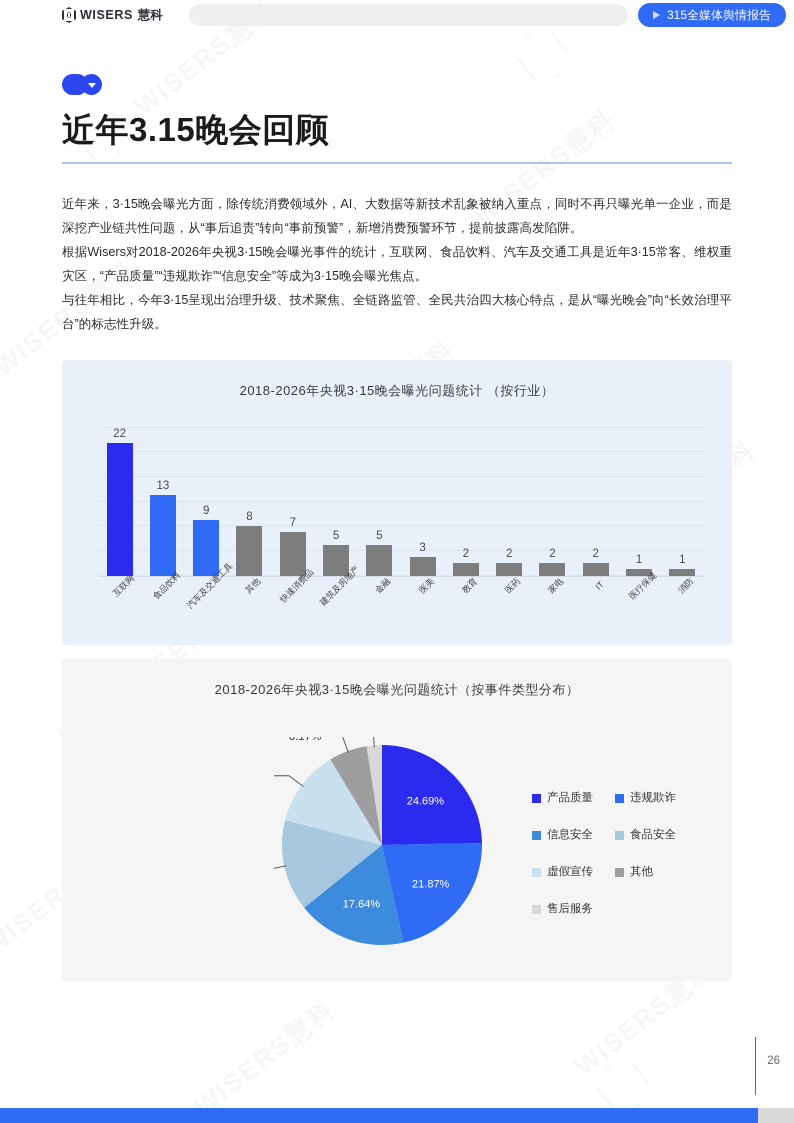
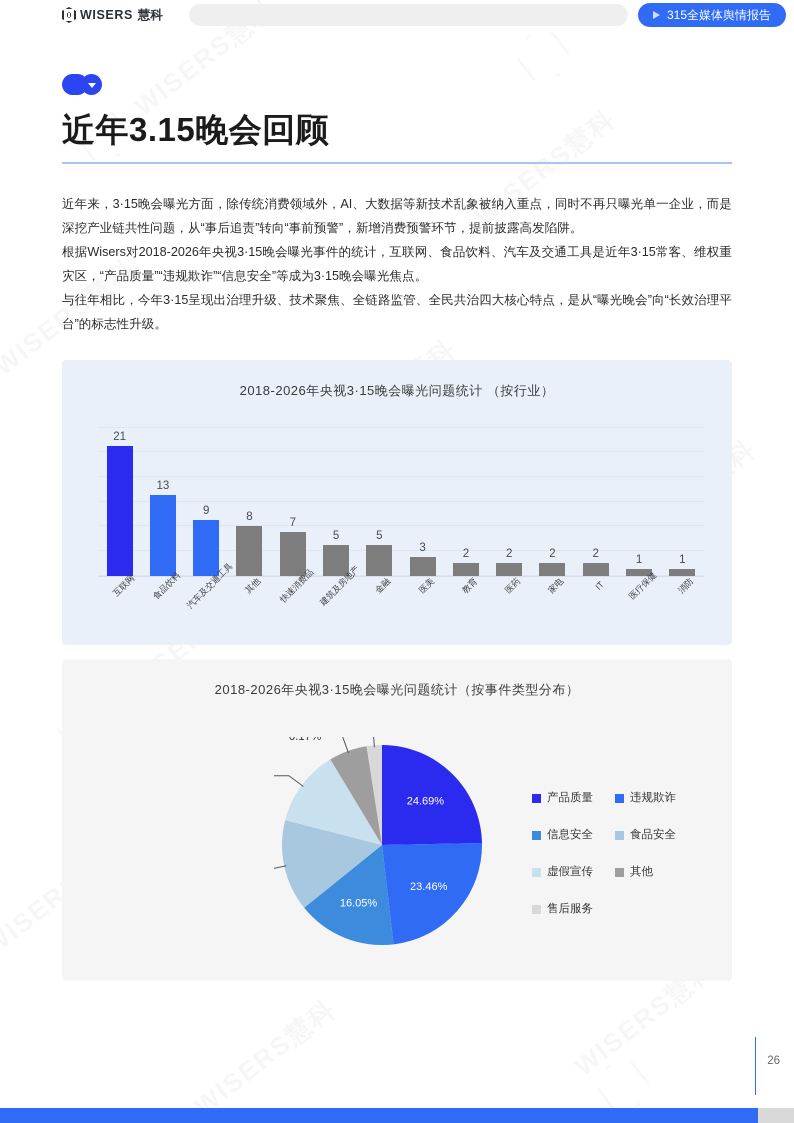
2018-2026年央视3·15晚会曝光问题统计 （按行业）/互联网: 22 -> 21
2018-2026年央视3·15晚会曝光问题统计（按事件类型分布）/违规欺诈: 21.87% -> 23.46%
2018-2026年央视3·15晚会曝光问题统计（按事件类型分布）/信息安全: 17.64% -> 16.05%
